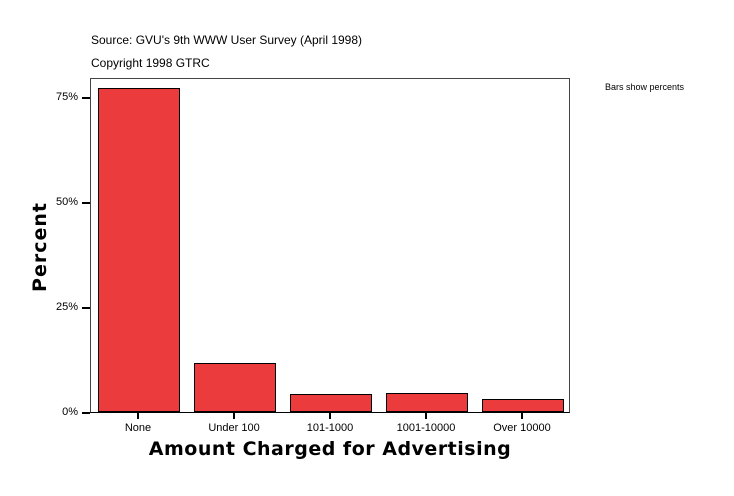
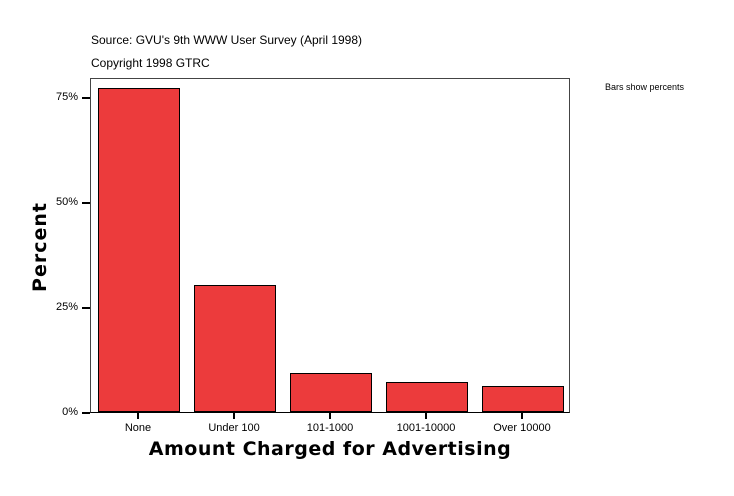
Under 100: 11% -> 30%
101-1000: 4% -> 9%
1001-10000: 4% -> 7%
Over 10000: 3% -> 6%
